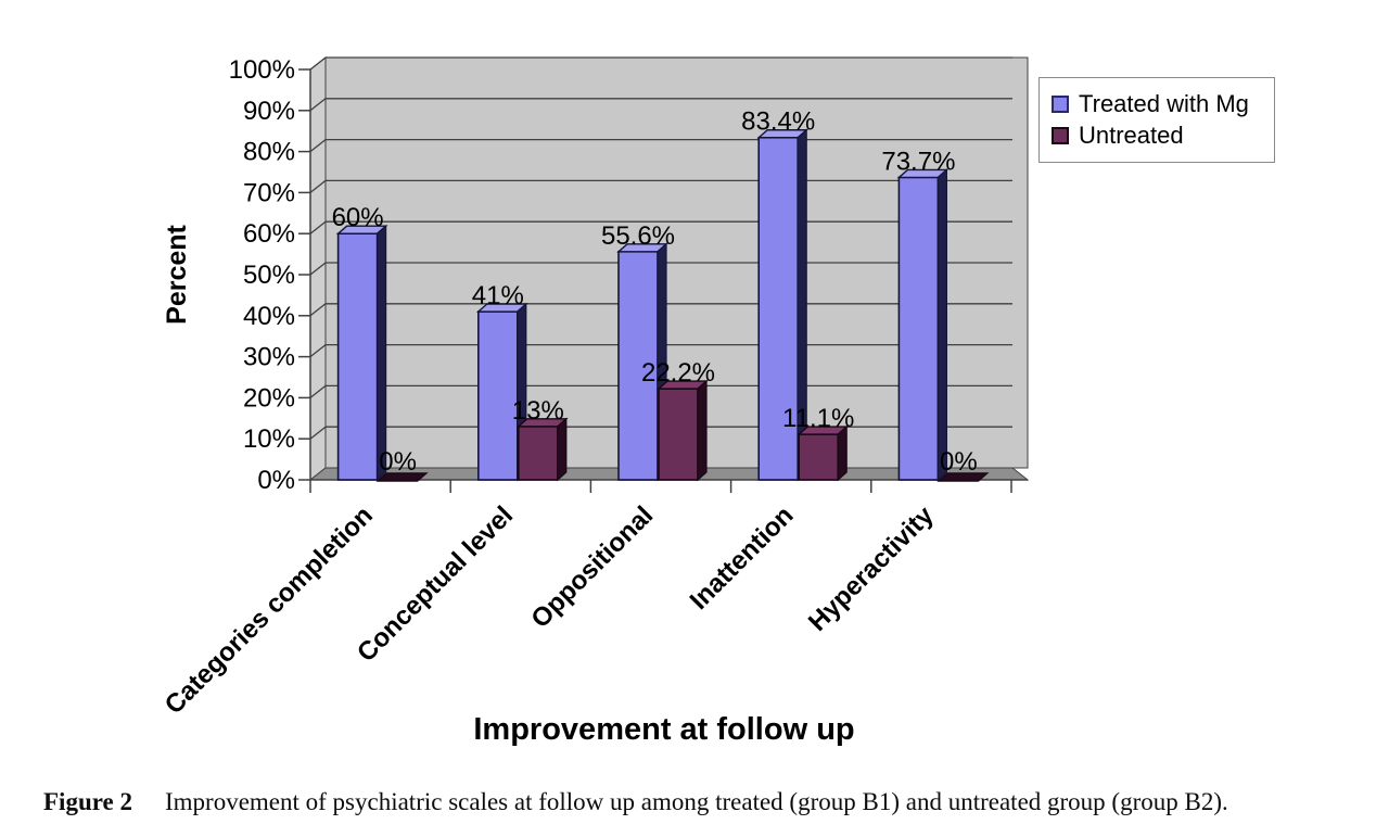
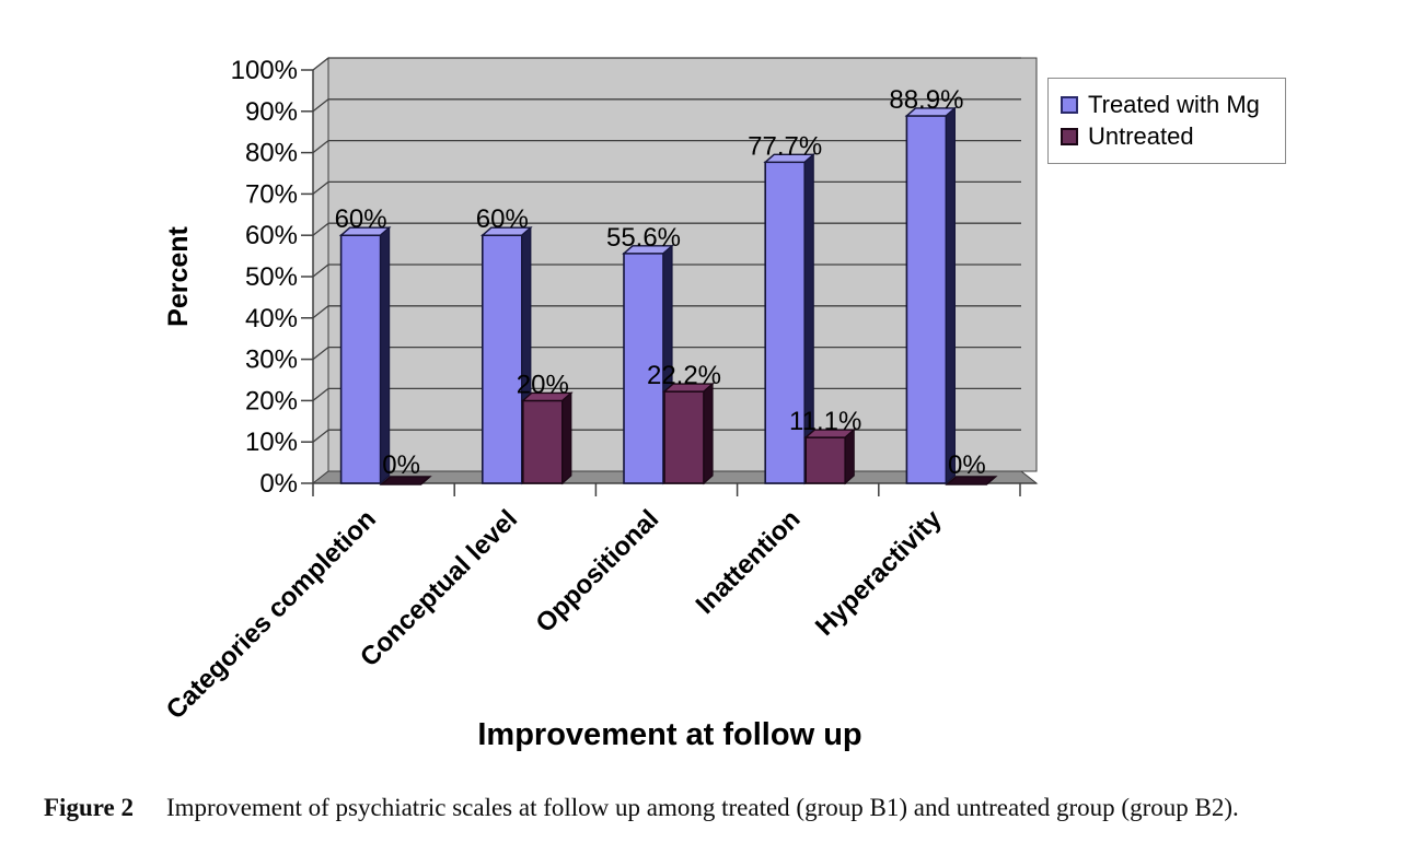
Treated with Mg/Conceptual level: 41% -> 60%
Untreated/Conceptual level: 13% -> 20%
Treated with Mg/Inattention: 83.4% -> 77.7%
Treated with Mg/Hyperactivity: 73.7% -> 88.9%
